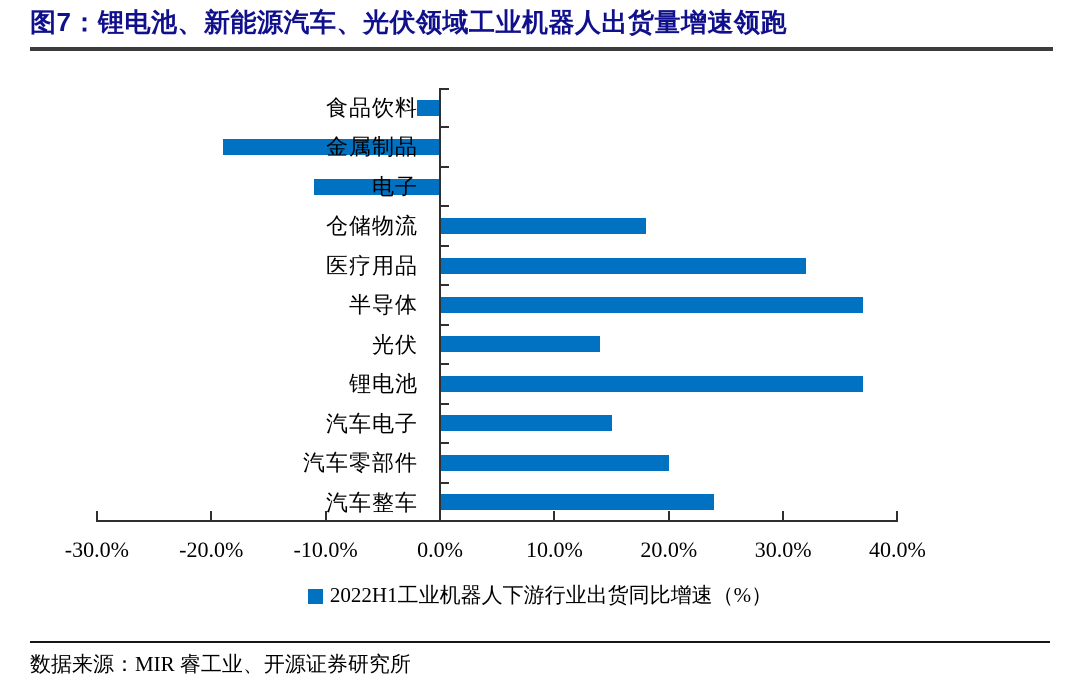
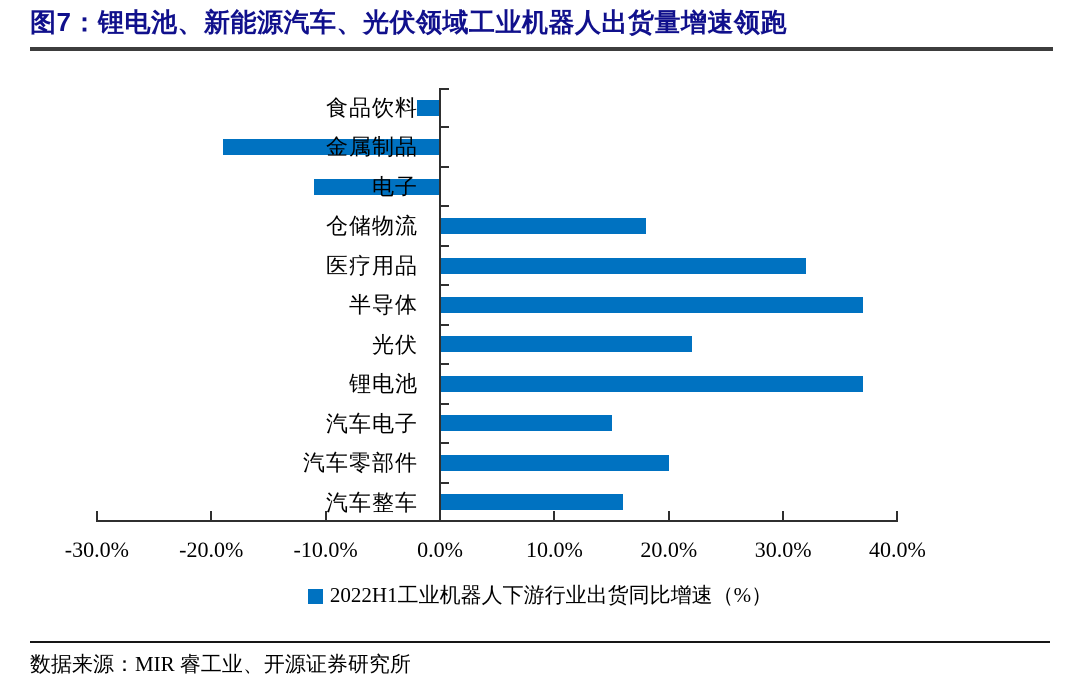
光伏: 14% -> 22%
汽车整车: 24% -> 16%
